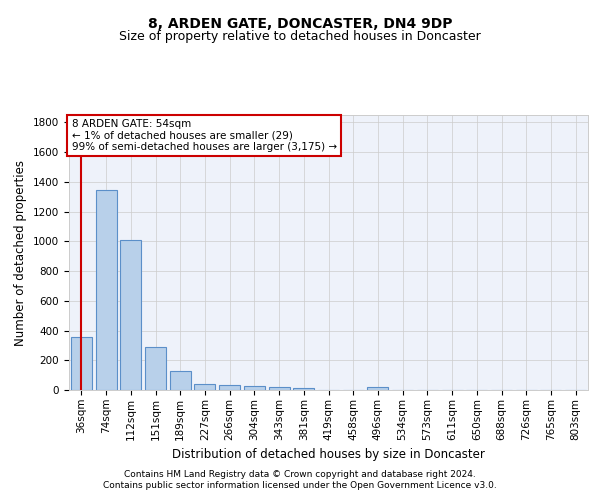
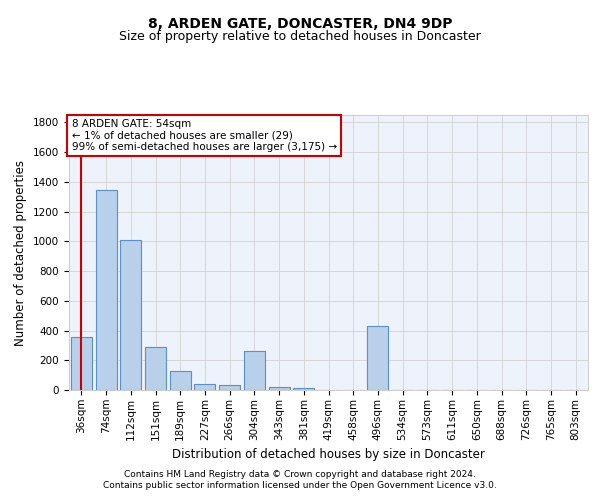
304sqm: 20 -> 260
496sqm: 20 -> 430
